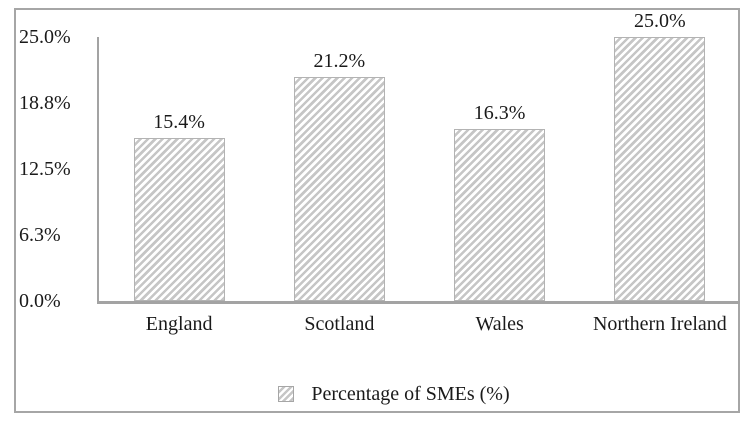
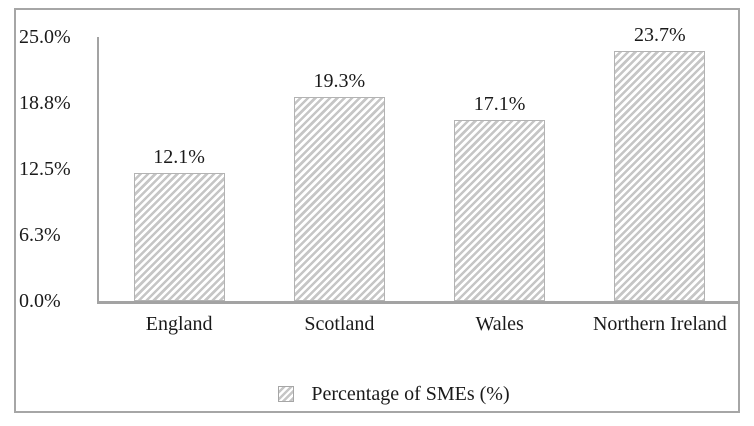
England: 15.4% -> 12.1%
Scotland: 21.2% -> 19.3%
Wales: 16.3% -> 17.1%
Northern Ireland: 25.0% -> 23.7%
